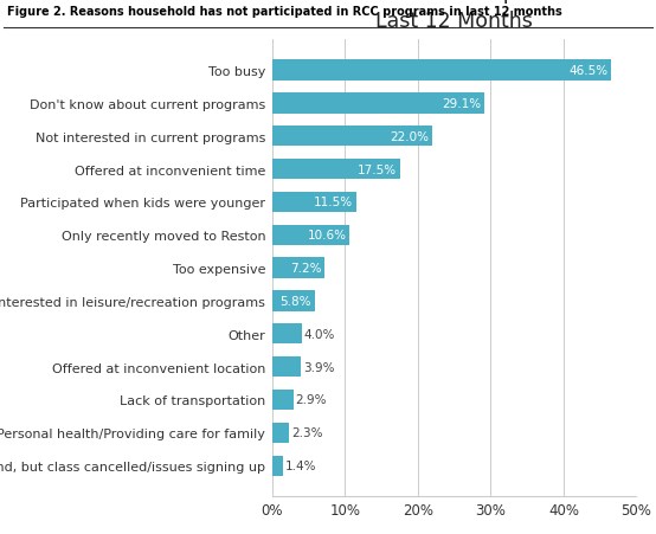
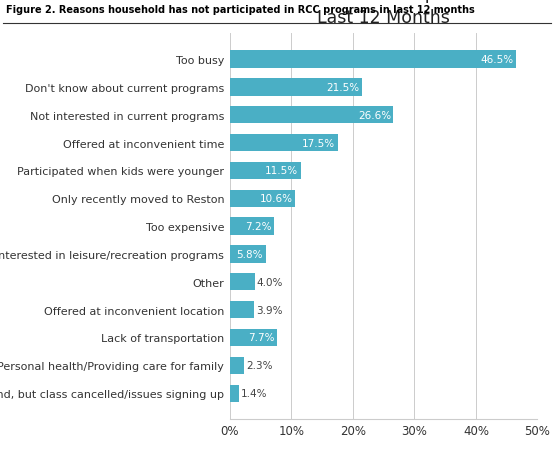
Don't know about current programs: 29.1% -> 21.5%
Not interested in current programs: 22.0% -> 26.6%
Lack of transportation: 2.9% -> 7.7%
